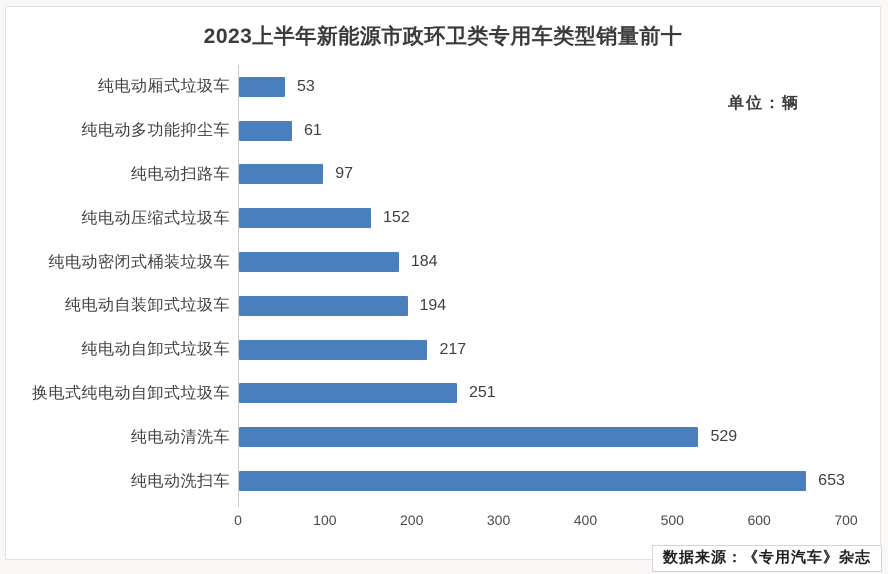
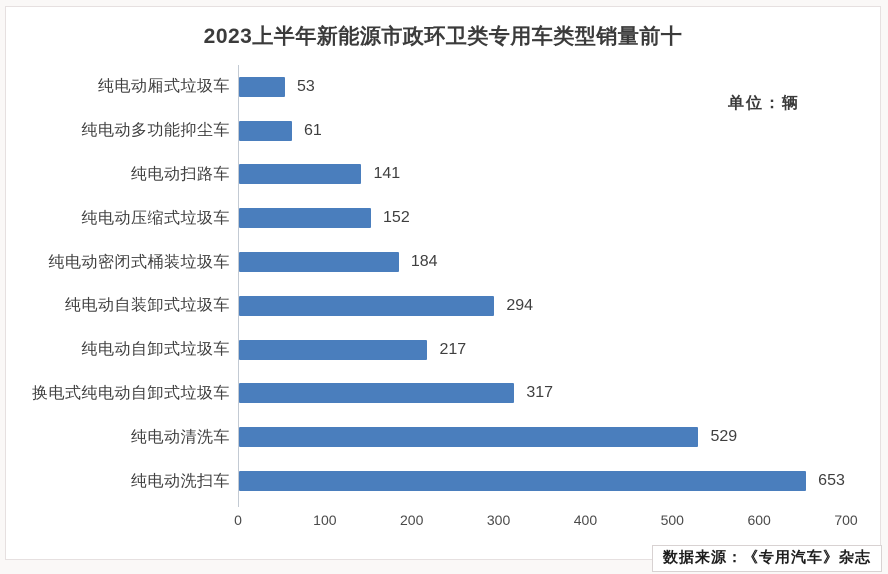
纯电动扫路车: 97 -> 141
纯电动自装卸式垃圾车: 194 -> 294
换电式纯电动自卸式垃圾车: 251 -> 317
